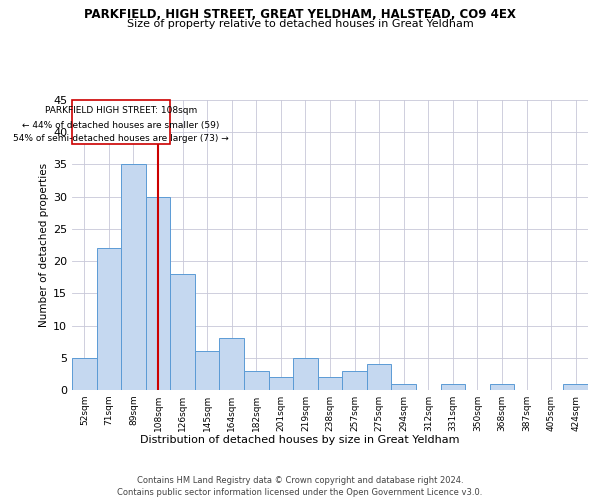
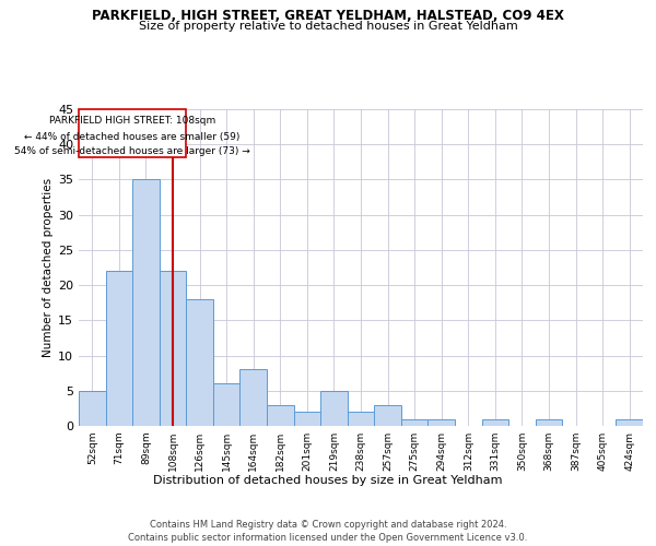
108sqm: 30 -> 22
275sqm: 4 -> 1
